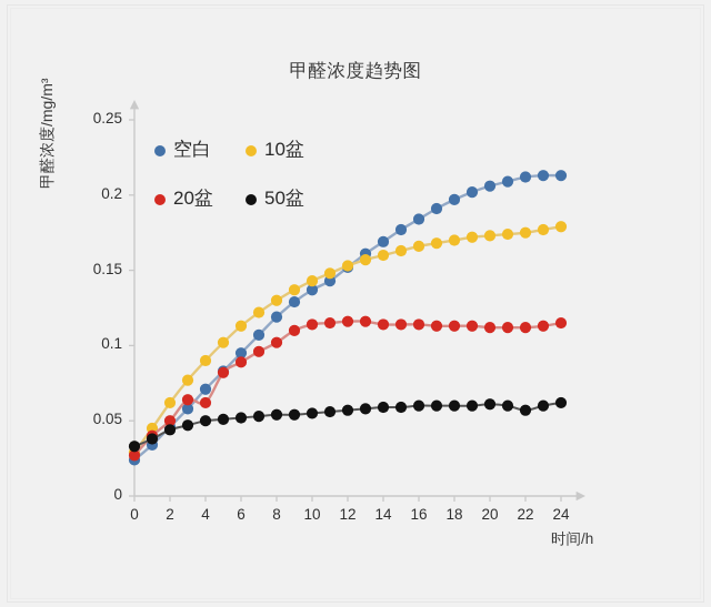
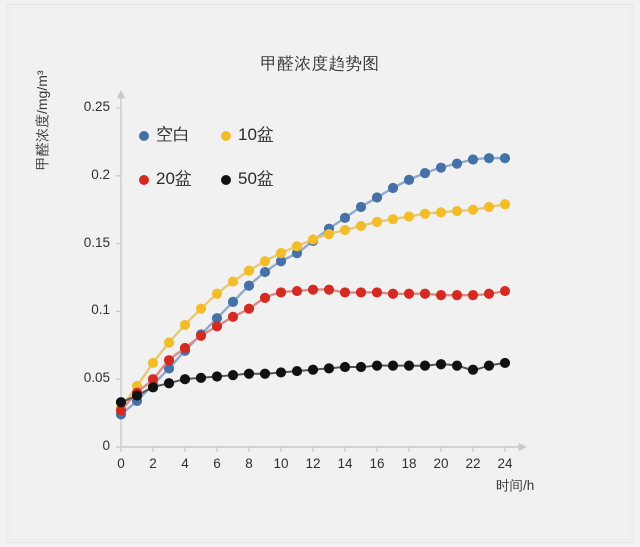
20盆/4: 0.062 -> 0.073
